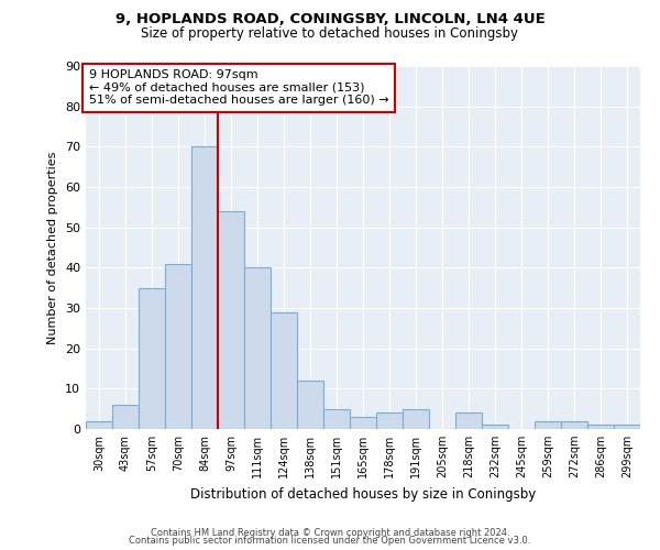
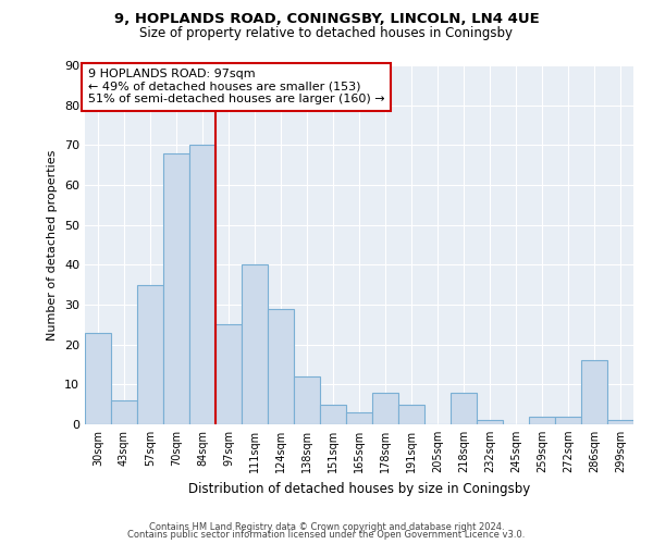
30sqm: 2 -> 23
70sqm: 41 -> 68
97sqm: 54 -> 25
178sqm: 4 -> 8
218sqm: 4 -> 8
286sqm: 1 -> 16
